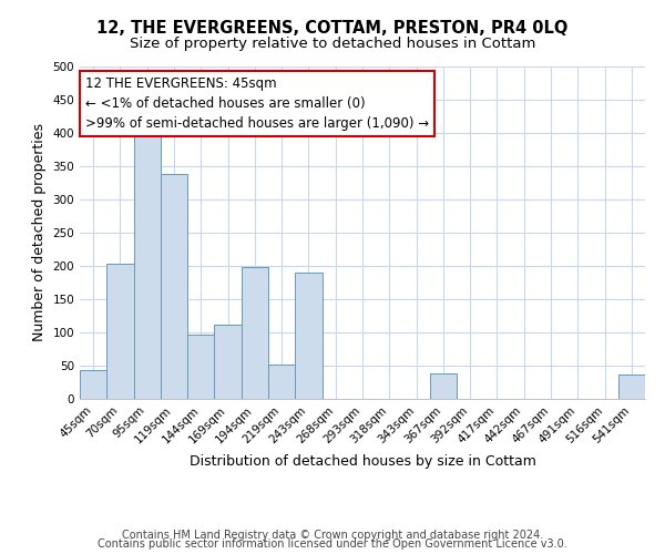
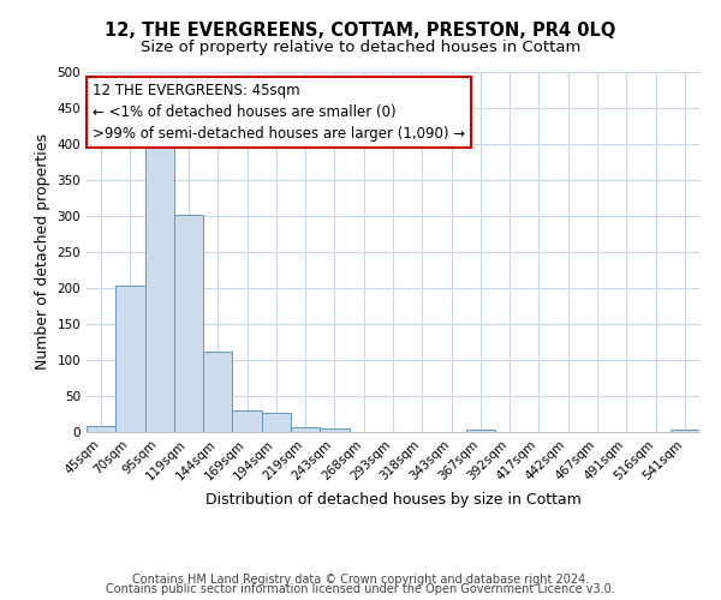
45sqm: 44 -> 8
119sqm: 338 -> 302
144sqm: 96 -> 112
169sqm: 112 -> 30
194sqm: 198 -> 27
219sqm: 52 -> 6
243sqm: 190 -> 5
367sqm: 38 -> 3
541sqm: 36 -> 3
